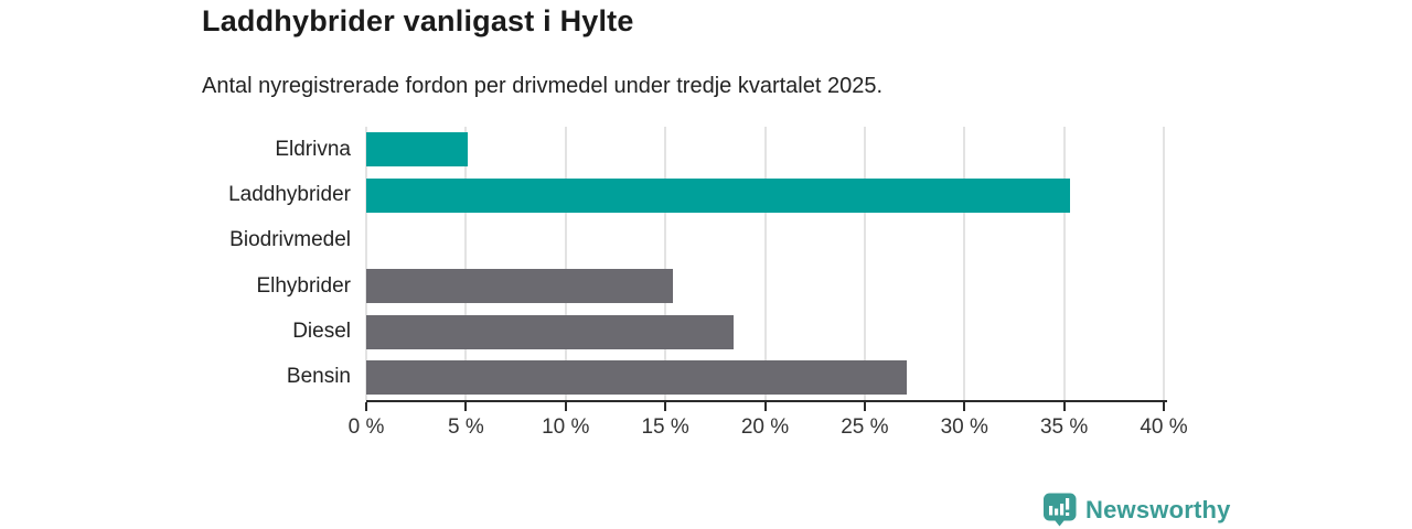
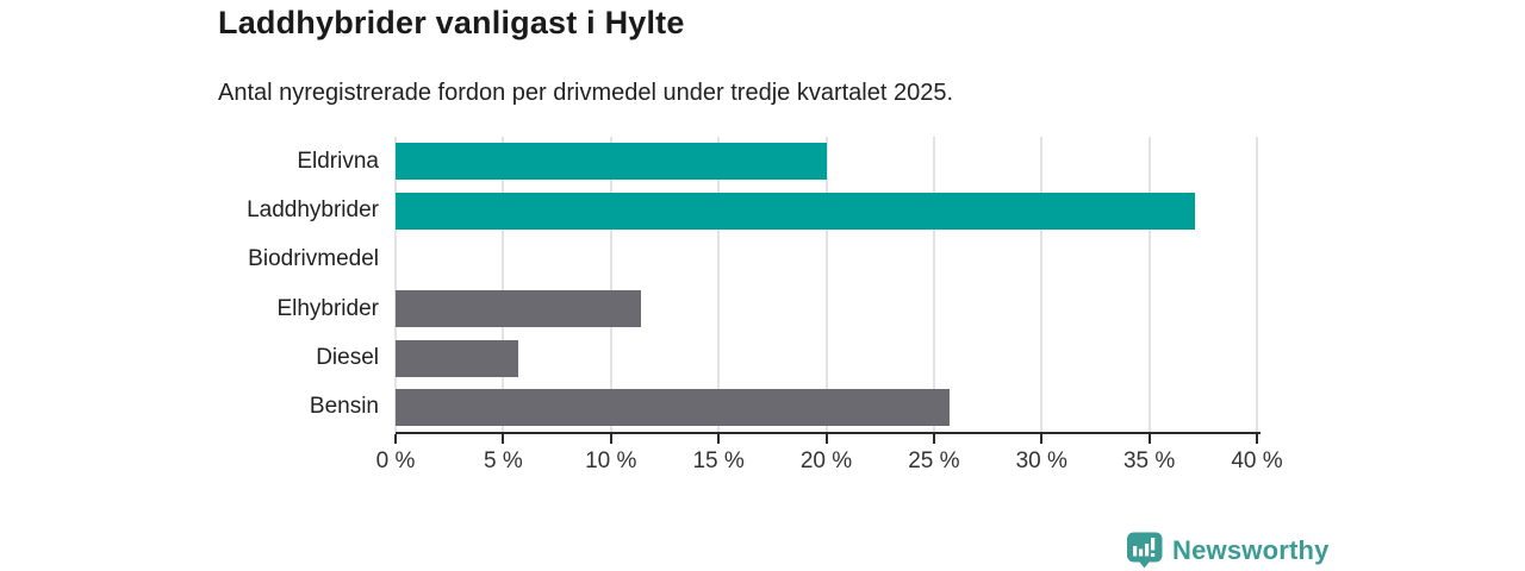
Eldrivna: 5.1% -> 20.0%
Laddhybrider: 35.3% -> 37.1%
Elhybrider: 15.4% -> 11.4%
Diesel: 18.4% -> 5.7%
Bensin: 27.1% -> 25.7%
